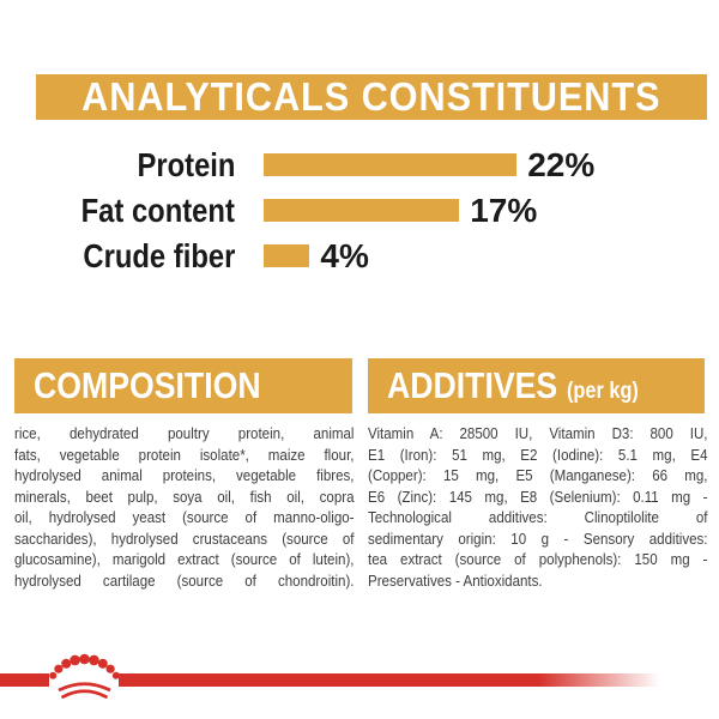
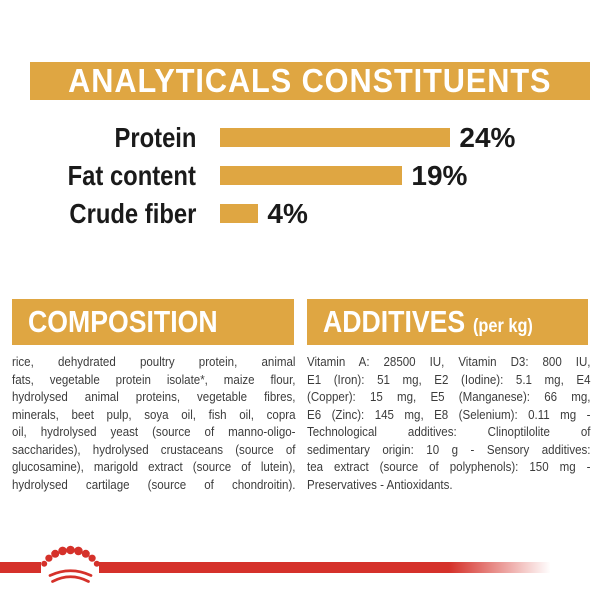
Protein: 22% -> 24%
Fat content: 17% -> 19%
